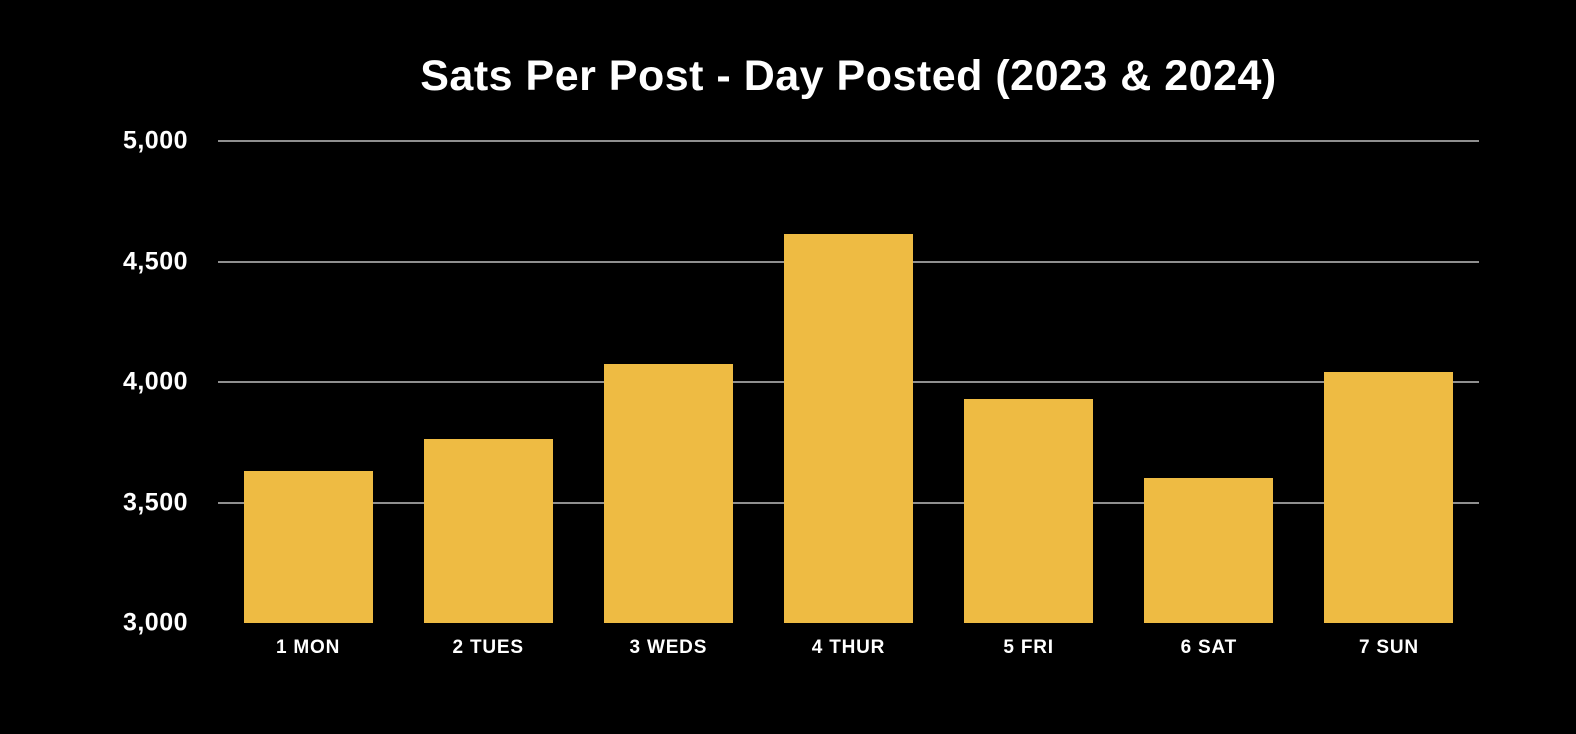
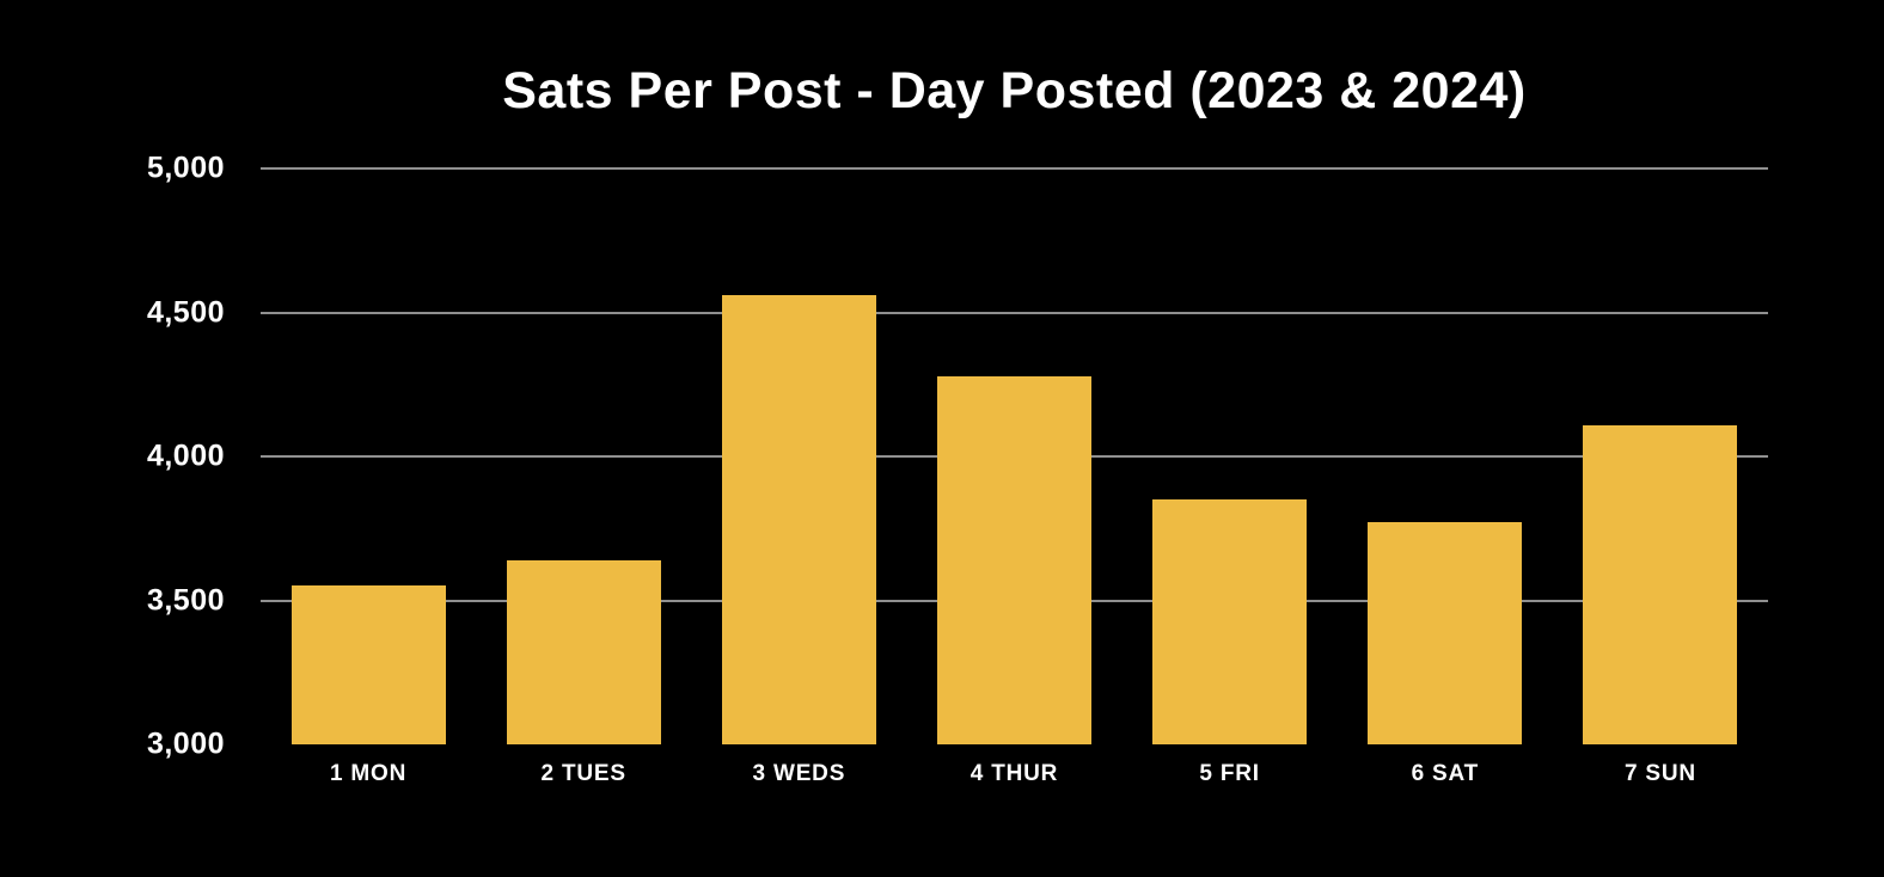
1 MON: 3630 -> 3550
2 TUES: 3760 -> 3640
3 WEDS: 4080 -> 4560
4 THUR: 4620 -> 4280
5 FRI: 3930 -> 3850
6 SAT: 3600 -> 3770
7 SUN: 4040 -> 4110
